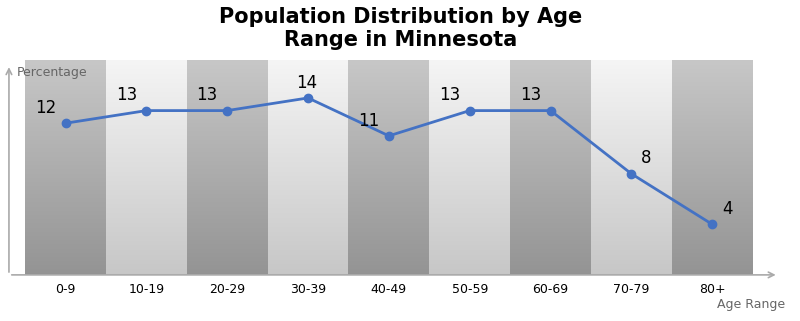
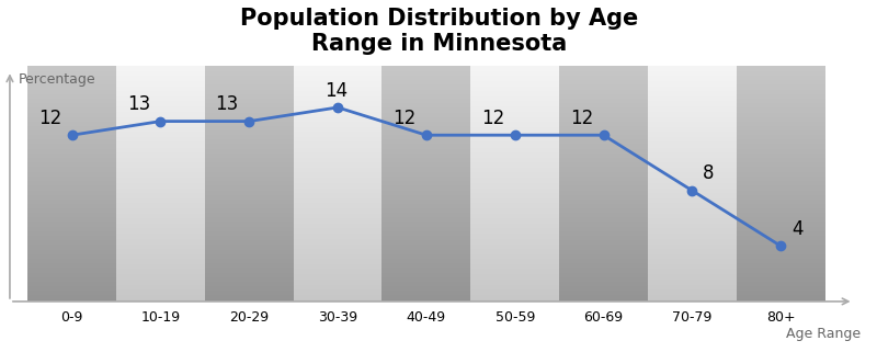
40-49: 11 -> 12
50-59: 13 -> 12
60-69: 13 -> 12
